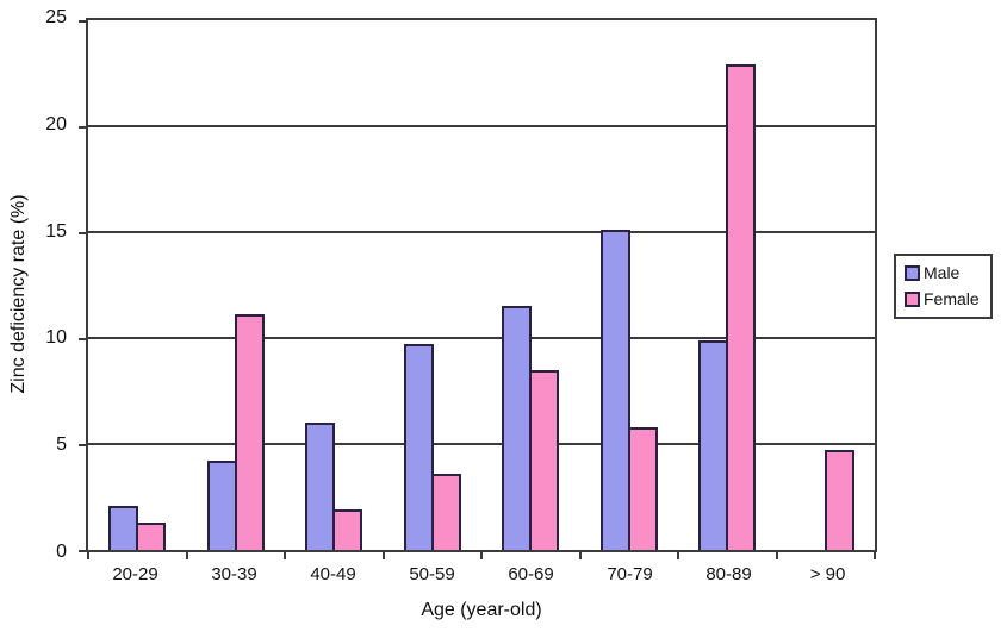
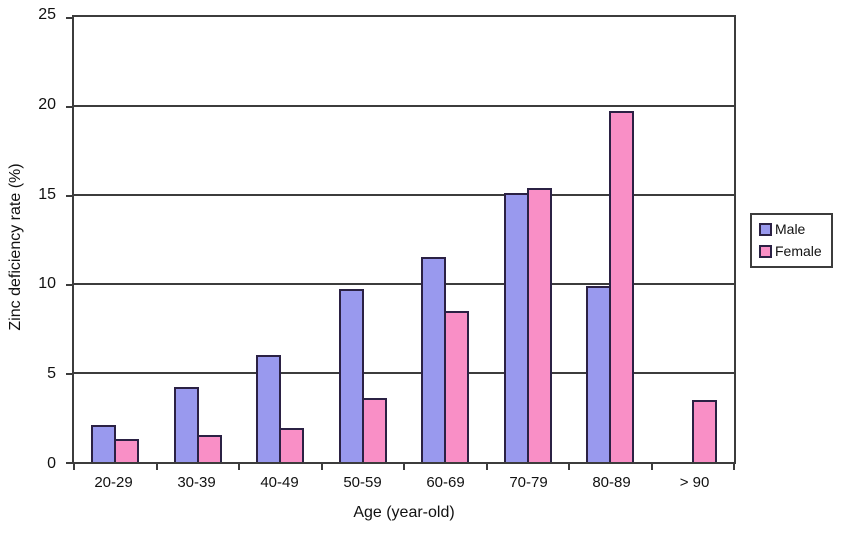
Female/30-39: 11.1 -> 1.5
Female/70-79: 5.8 -> 15.4
Female/80-89: 22.9 -> 19.7
Female/> 90: 4.7 -> 3.5
